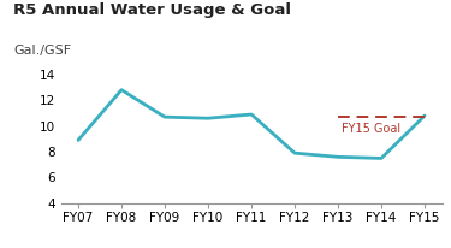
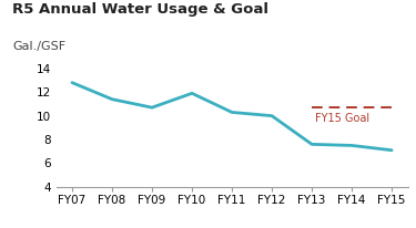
FY07: 8.9 -> 12.8
FY08: 12.8 -> 11.4
FY10: 10.6 -> 11.9
FY11: 10.9 -> 10.3
FY12: 7.9 -> 10.0
FY15: 10.8 -> 7.1
